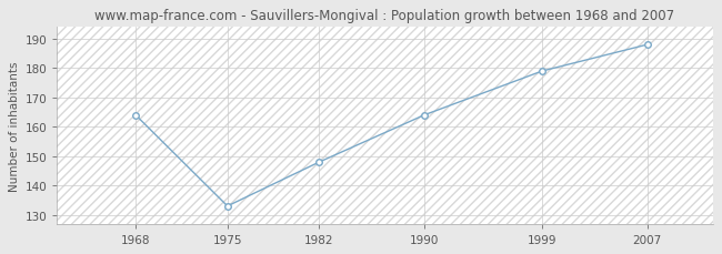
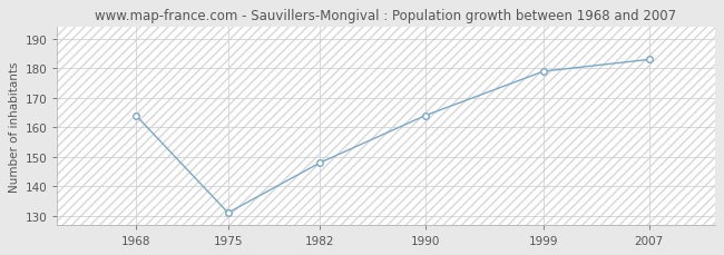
1975: 133 -> 131
2007: 188 -> 183
